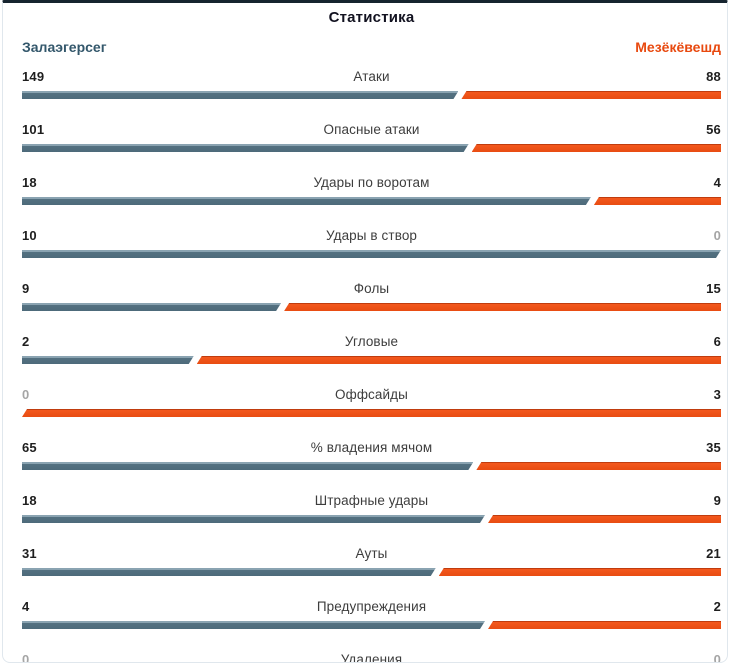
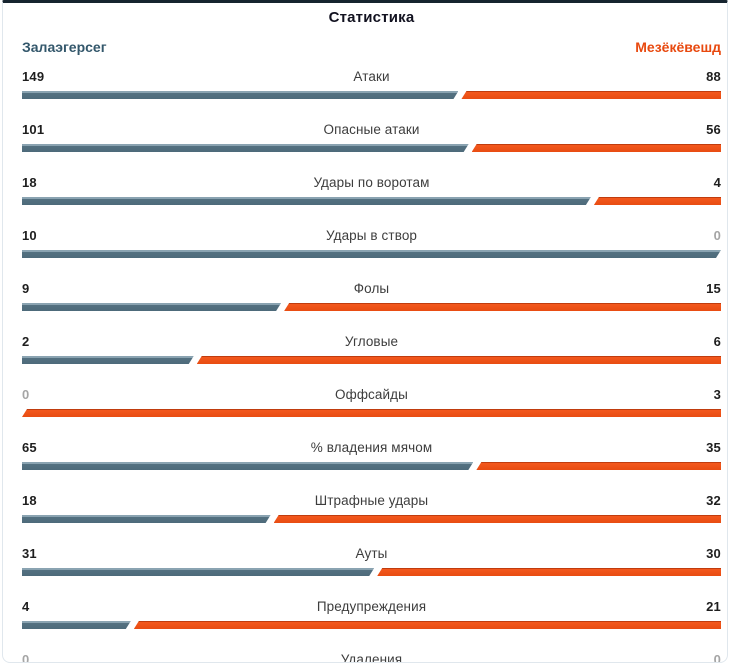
Мезёкёвешд/Штрафные удары: 9 -> 32
Мезёкёвешд/Ауты: 21 -> 30
Мезёкёвешд/Предупреждения: 2 -> 21
